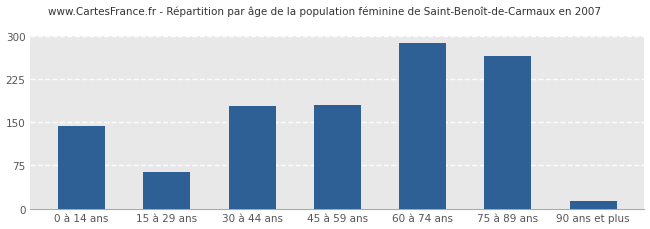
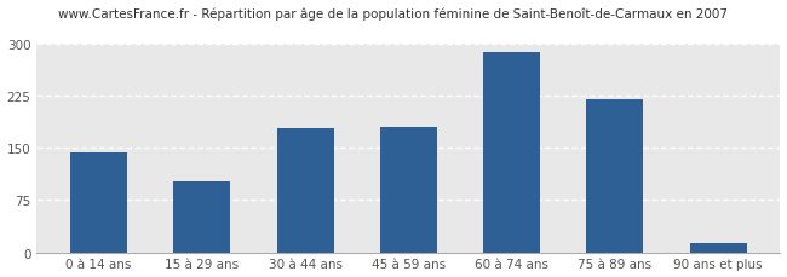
15 à 29 ans: 64 -> 102
75 à 89 ans: 266 -> 220
